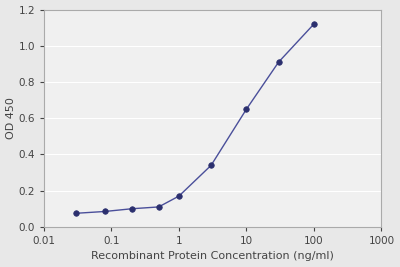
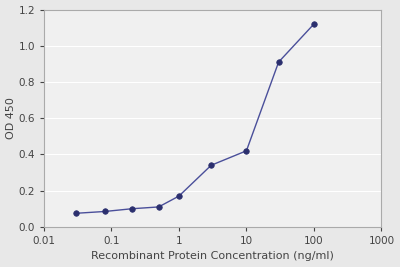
10: 0.65 -> 0.42
